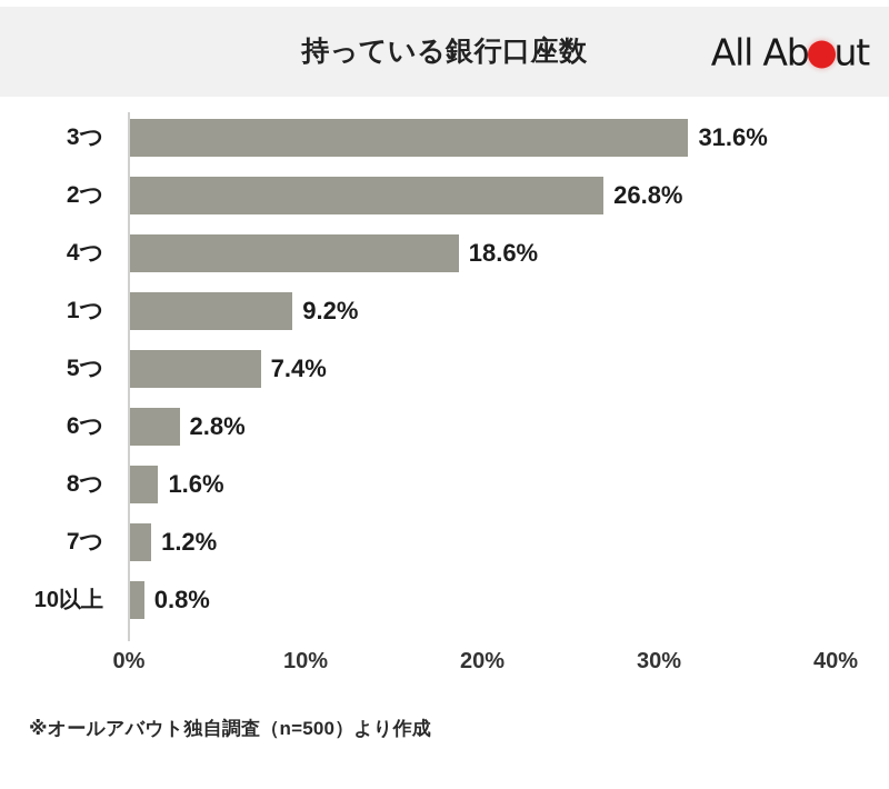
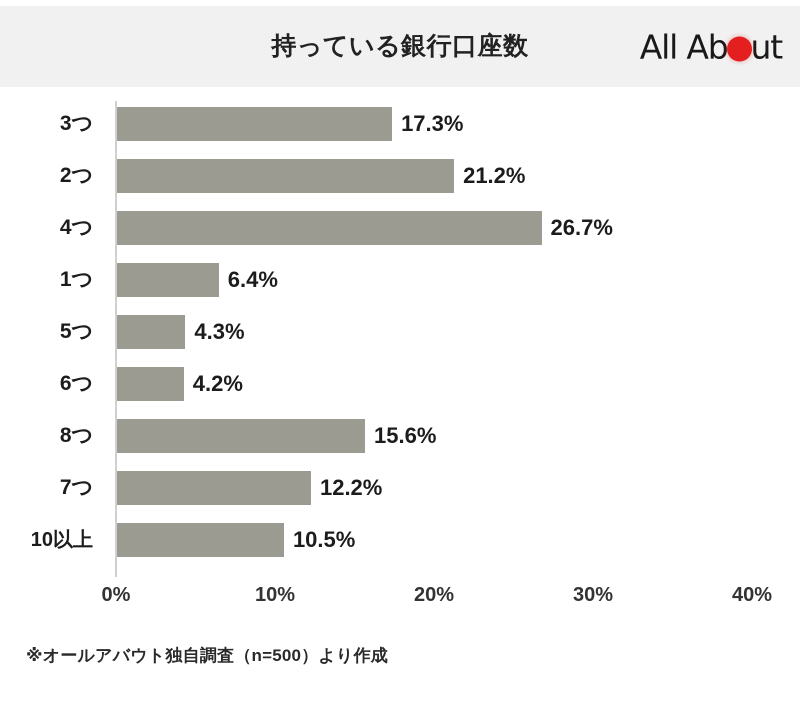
3つ: 31.6% -> 17.3%
2つ: 26.8% -> 21.2%
4つ: 18.6% -> 26.7%
1つ: 9.2% -> 6.4%
5つ: 7.4% -> 4.3%
6つ: 2.8% -> 4.2%
8つ: 1.6% -> 15.6%
7つ: 1.2% -> 12.2%
10以上: 0.8% -> 10.5%
